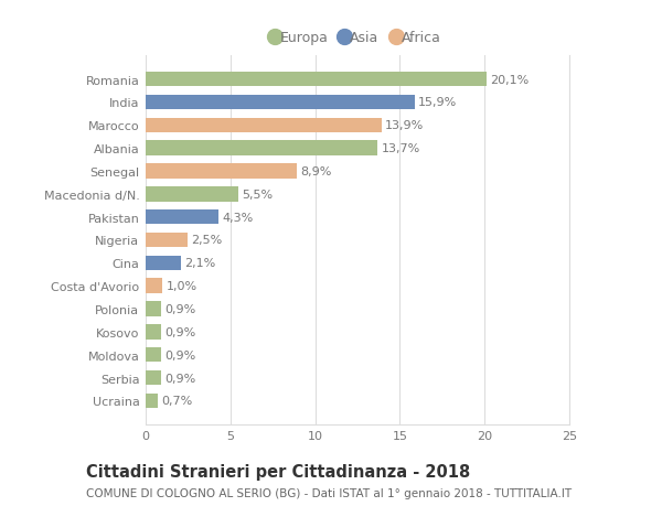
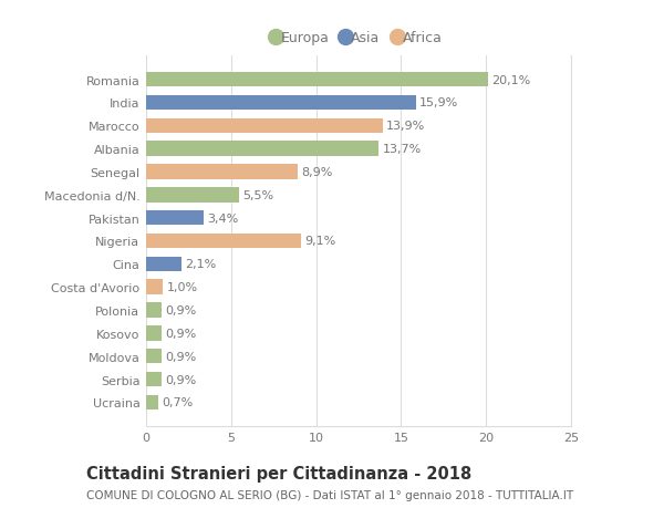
Pakistan: 4,3% -> 3,4%
Nigeria: 2,5% -> 9,1%
